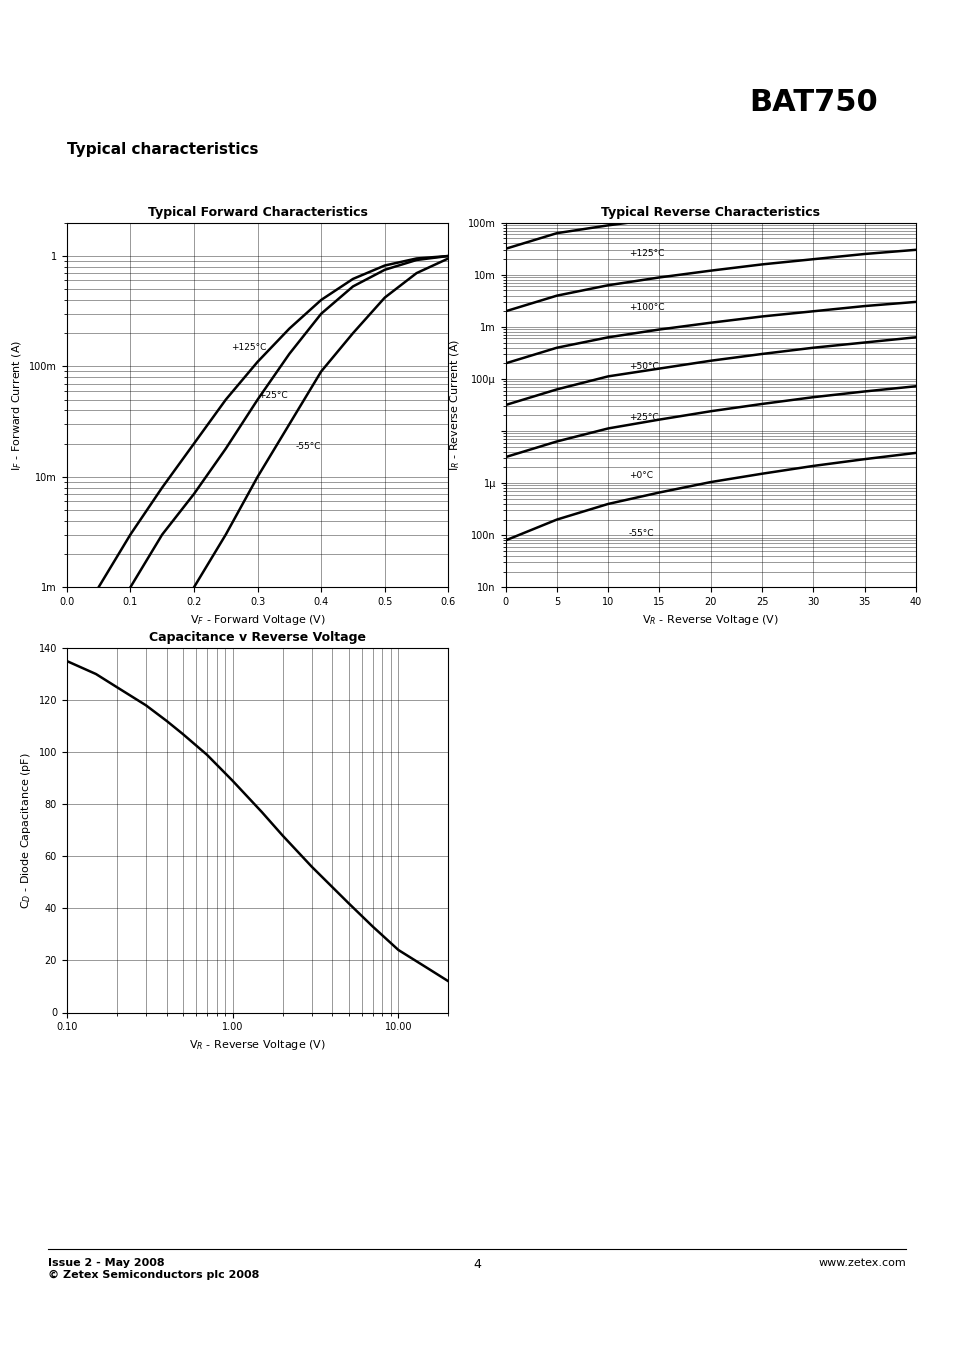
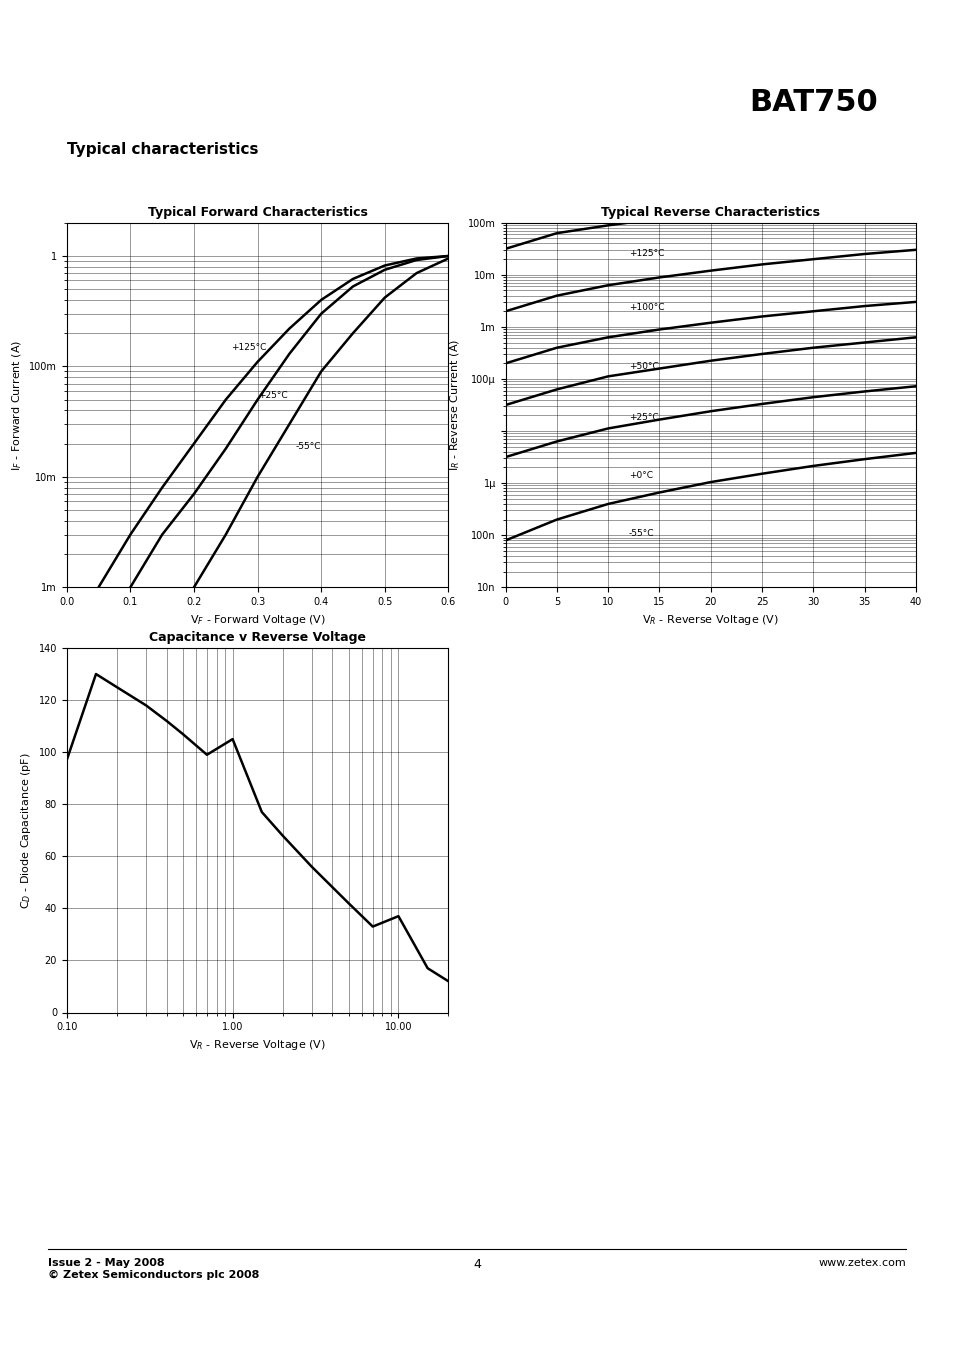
Capacitance v Reverse Voltage/0.10: 135 -> 97
Capacitance v Reverse Voltage/1.00: 89 -> 105
Capacitance v Reverse Voltage/10.00: 24 -> 37
